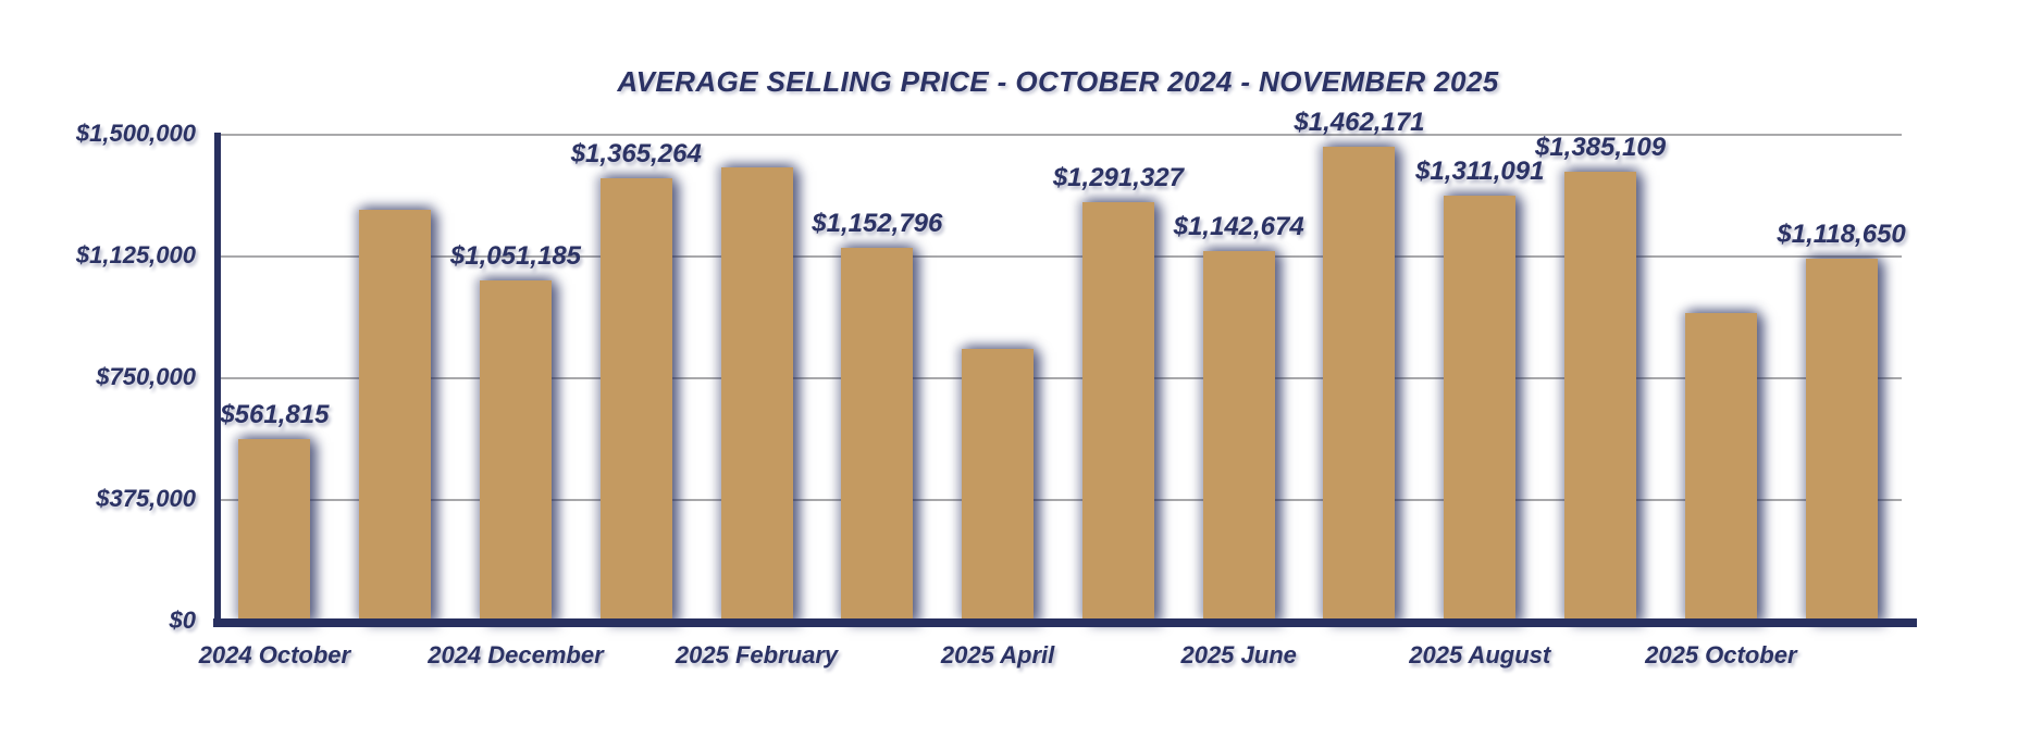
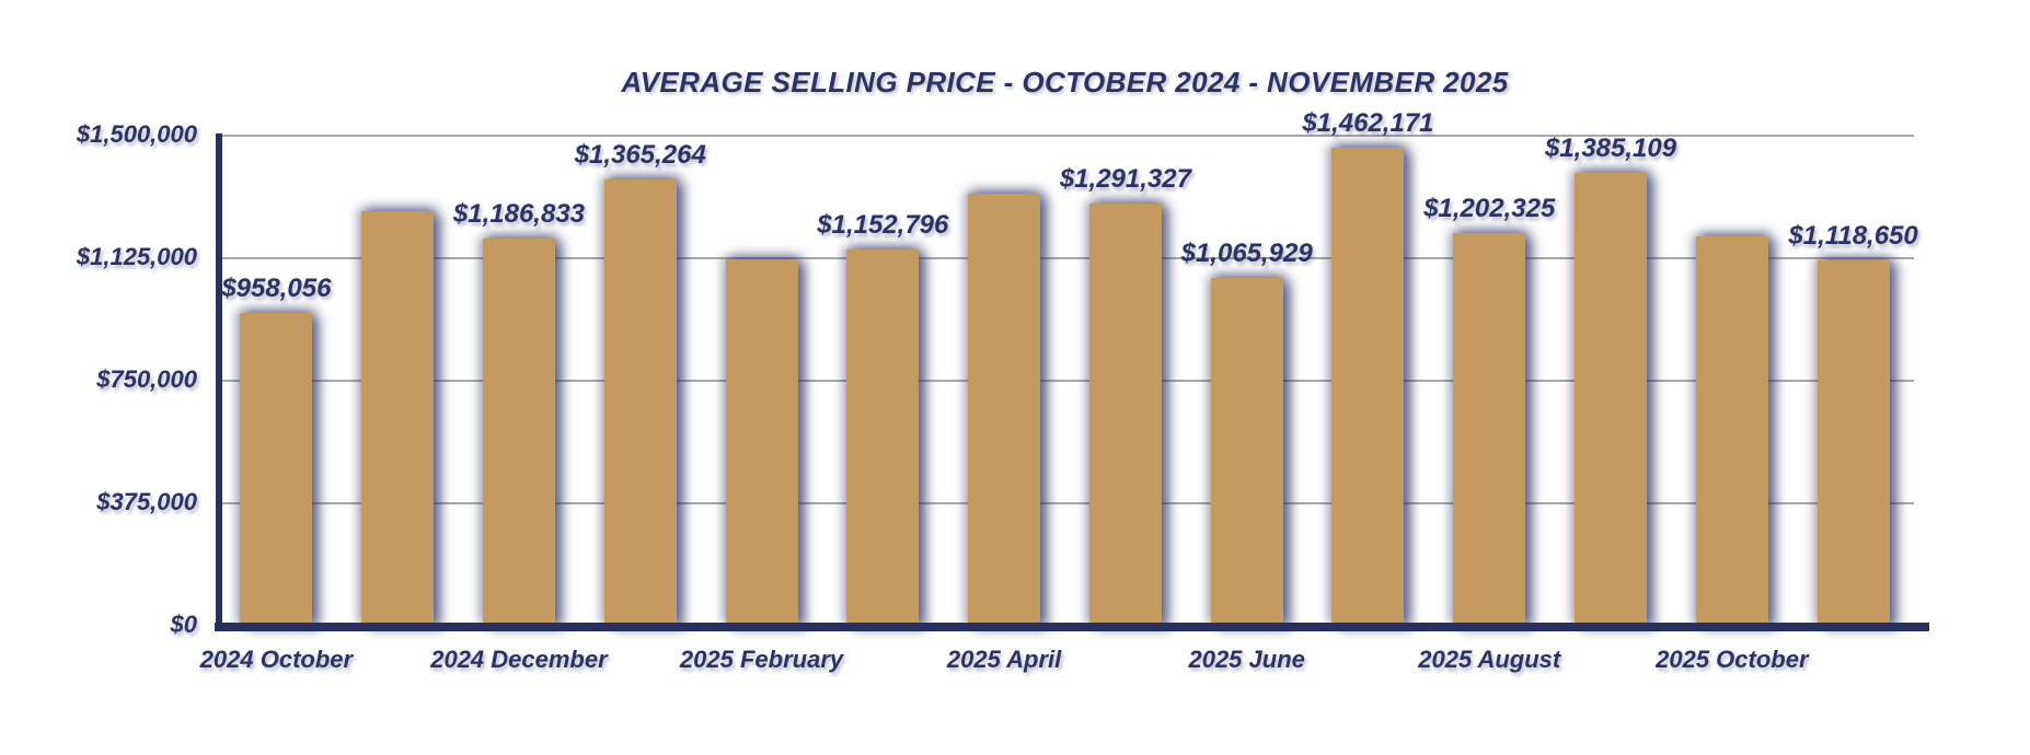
2024 October: $561,815 -> $958,056
2024 December: $1,051,185 -> $1,186,833
2025 February: $1400000 -> $1120000
2025 April: $840000 -> $1320000
2025 June: $1,142,674 -> $1,065,929
2025 August: $1,311,091 -> $1,202,325
2025 October: $950000 -> $1190000
